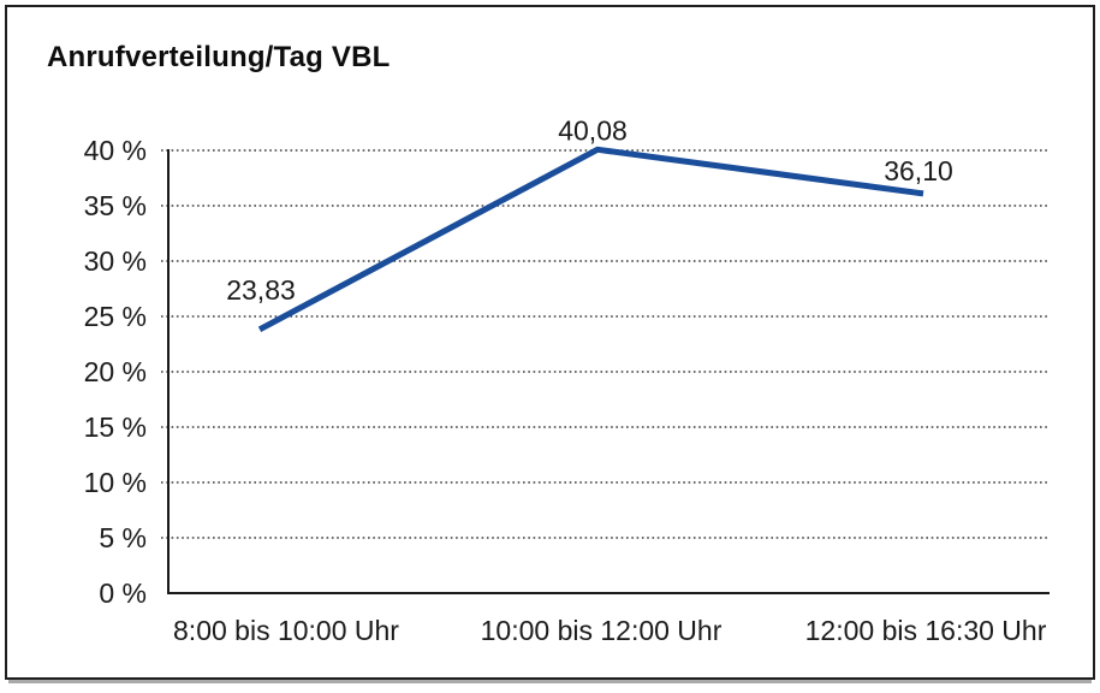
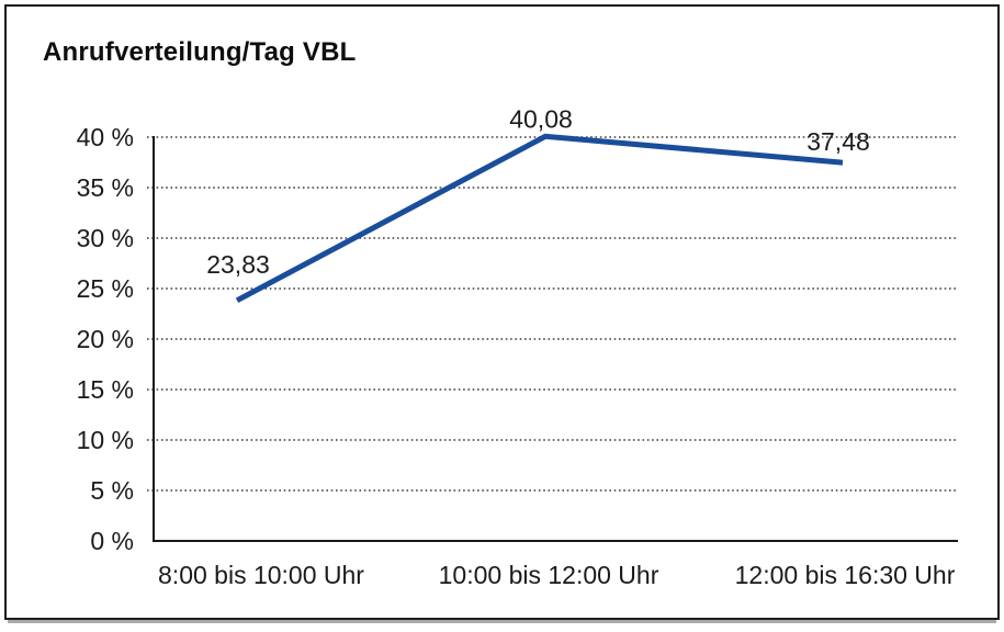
12:00 bis 16:30 Uhr: 36,10 -> 37,48
